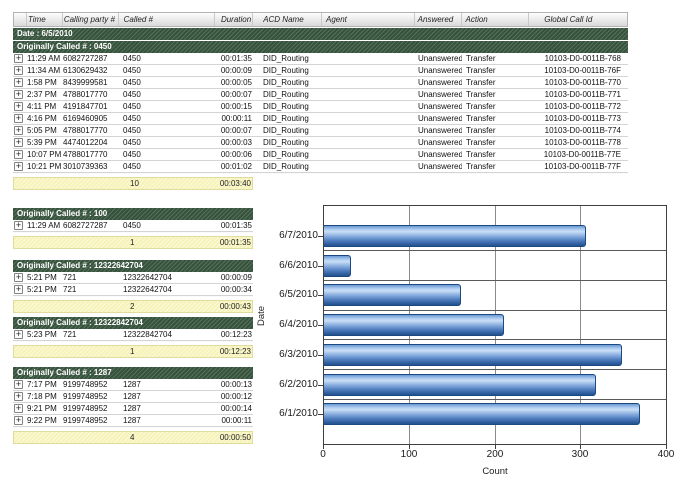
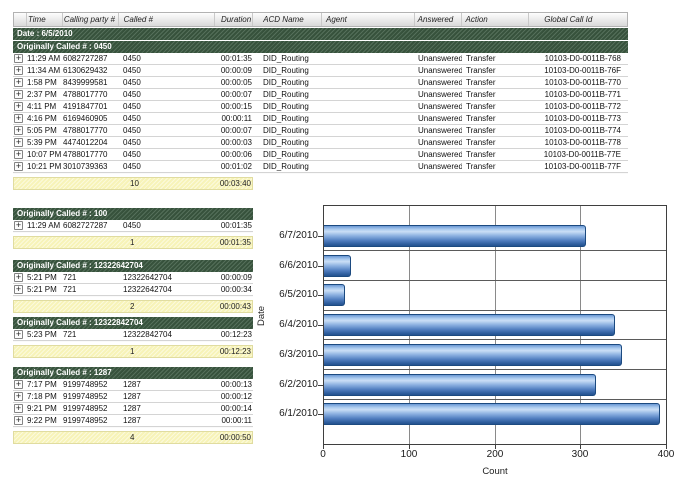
6/5/2010: 160 -> 20
6/4/2010: 210 -> 340
6/1/2010: 370 -> 390
